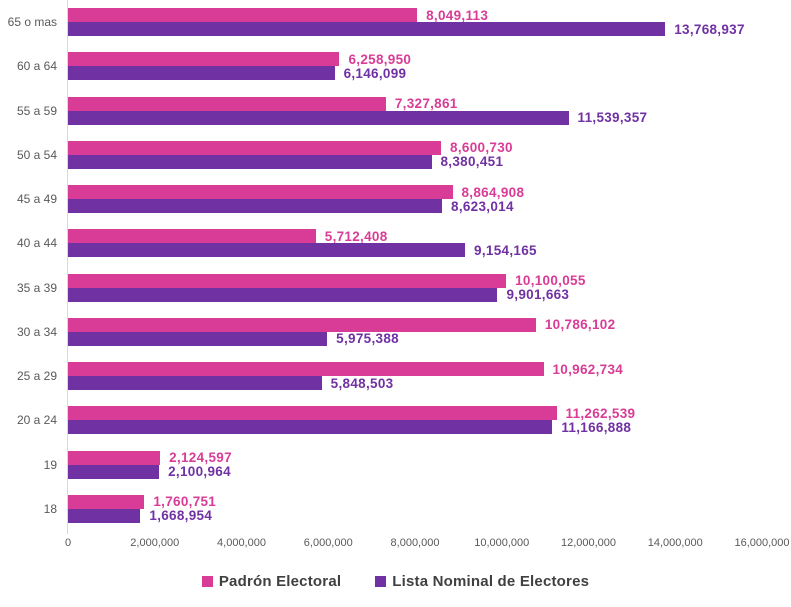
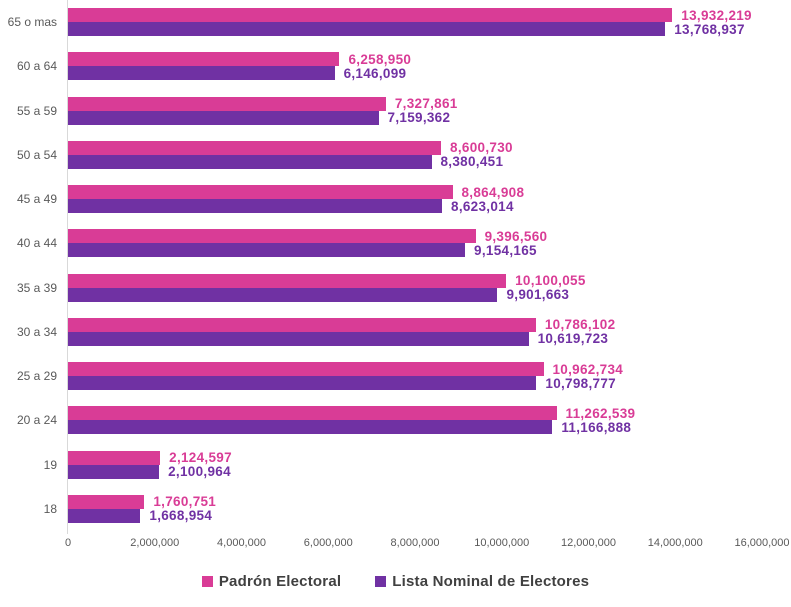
Padrón Electoral/65 o mas: 8,049,113 -> 13,932,219
Lista Nominal de Electores/55 a 59: 11,539,357 -> 7,159,362
Padrón Electoral/40 a 44: 5,712,408 -> 9,396,560
Lista Nominal de Electores/30 a 34: 5,975,388 -> 10,619,723
Lista Nominal de Electores/25 a 29: 5,848,503 -> 10,798,777
